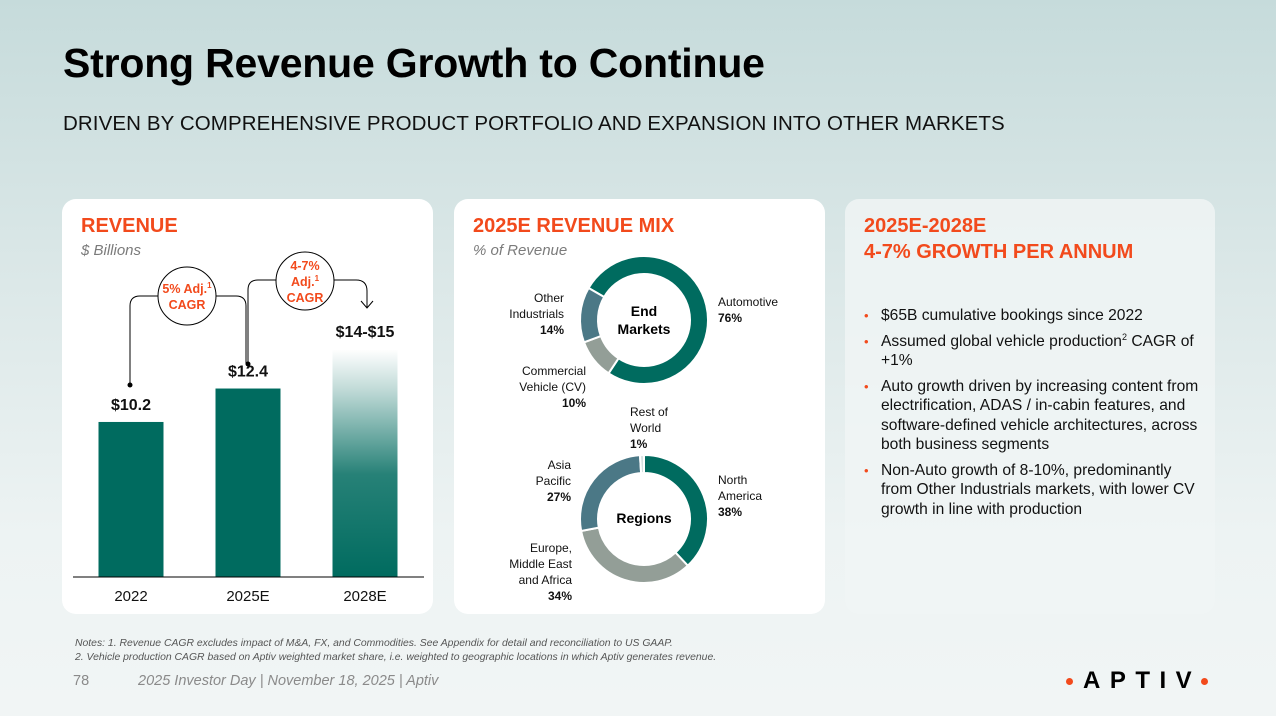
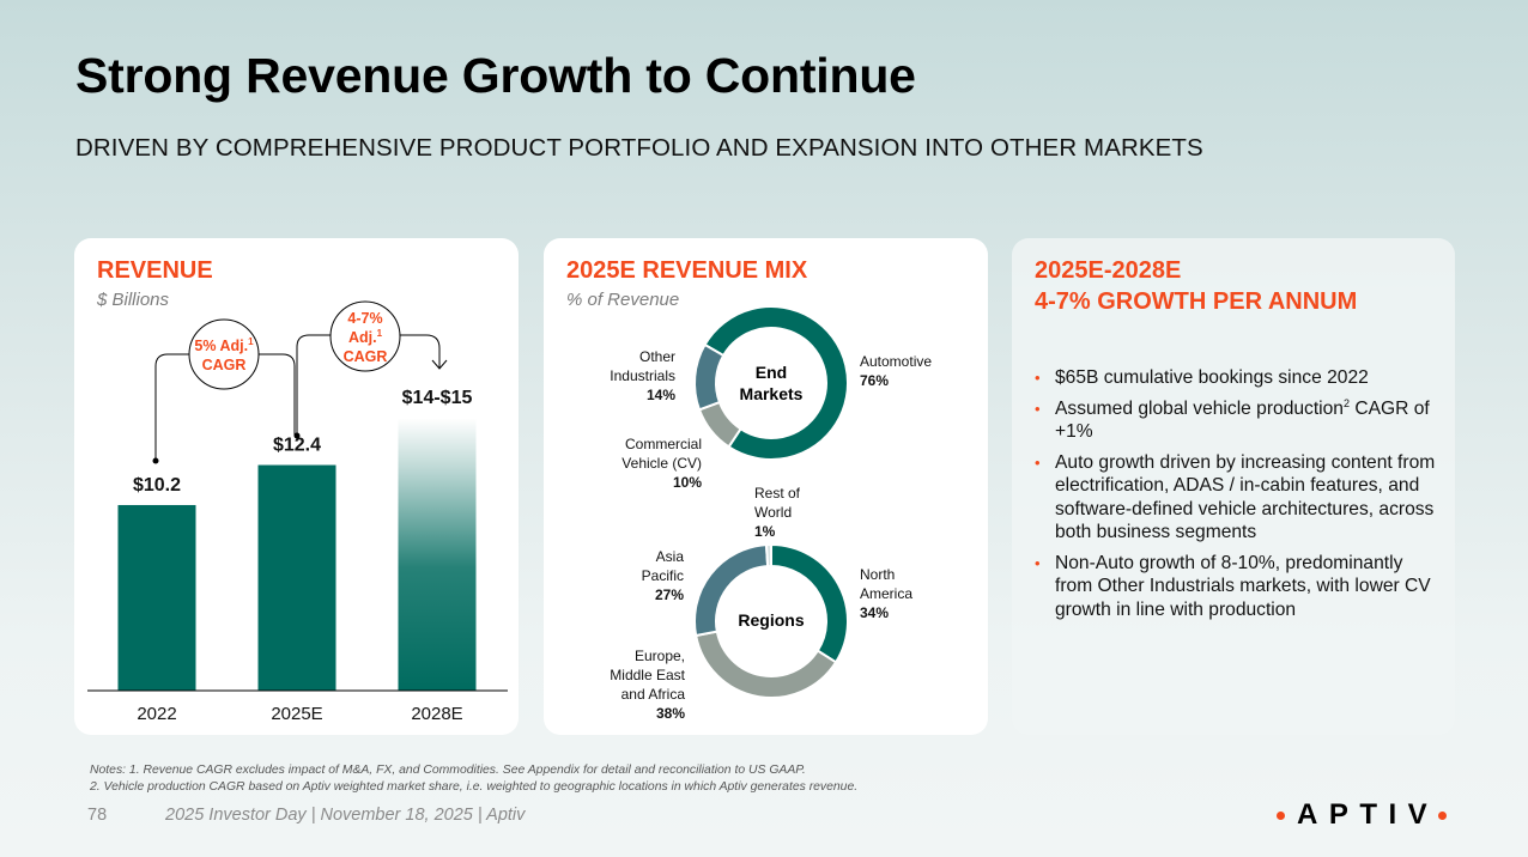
Regions/North America: 38% -> 34%
Regions/Europe, Middle East and Africa: 34% -> 38%
